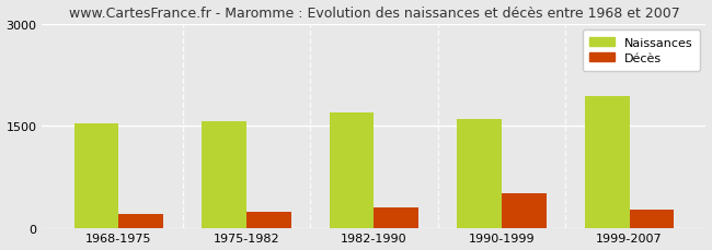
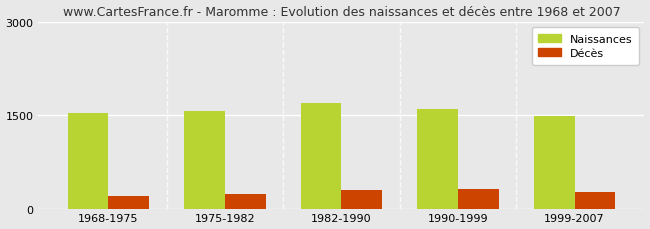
Décès/1990-1999: 500 -> 310
Naissances/1999-2007: 1940 -> 1480
